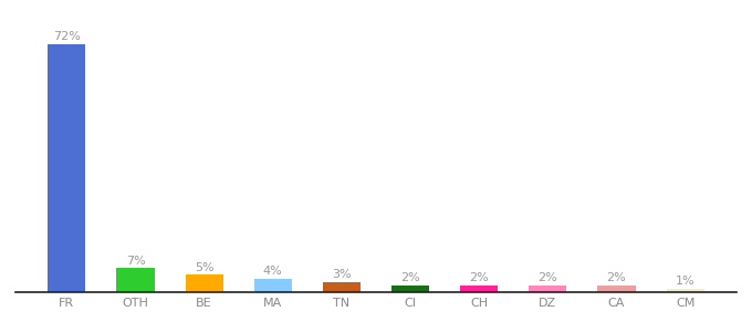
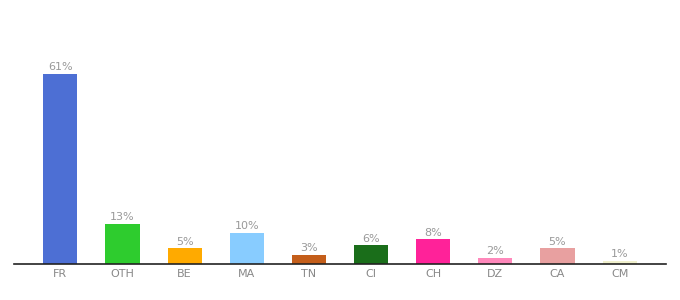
FR: 72% -> 61%
OTH: 7% -> 13%
MA: 4% -> 10%
CI: 2% -> 6%
CH: 2% -> 8%
CA: 2% -> 5%
